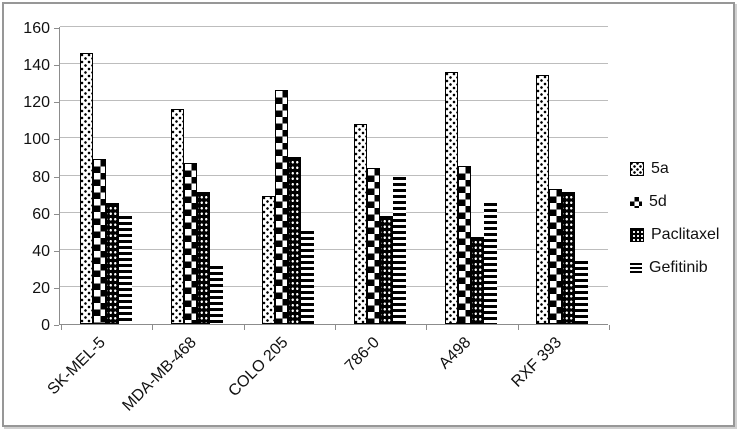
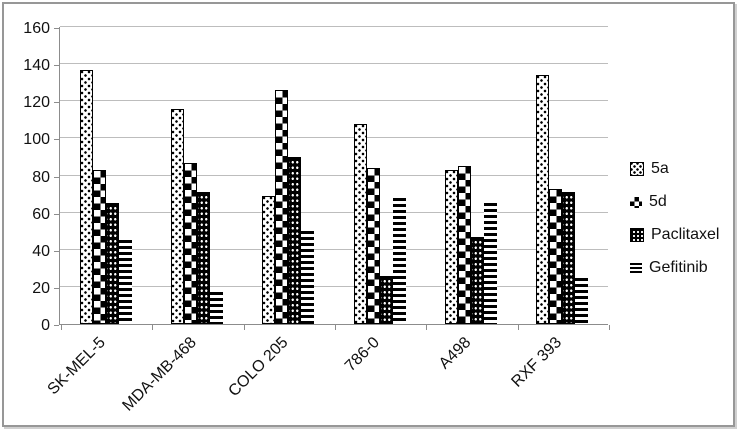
5a/SK-MEL-5: 146 -> 137
5d/SK-MEL-5: 89 -> 83
Gefitinib/SK-MEL-5: 58 -> 45
Gefitinib/MDA-MB-468: 31 -> 17
Paclitaxel/786-0: 58 -> 26
Gefitinib/786-0: 79 -> 68
5a/A498: 136 -> 83
Gefitinib/RXF 393: 34 -> 25
